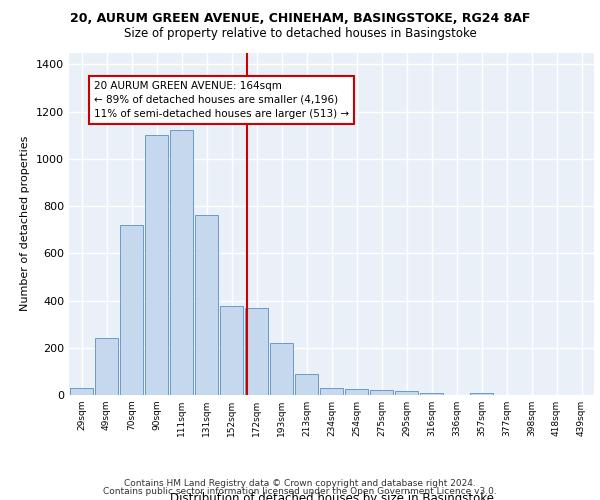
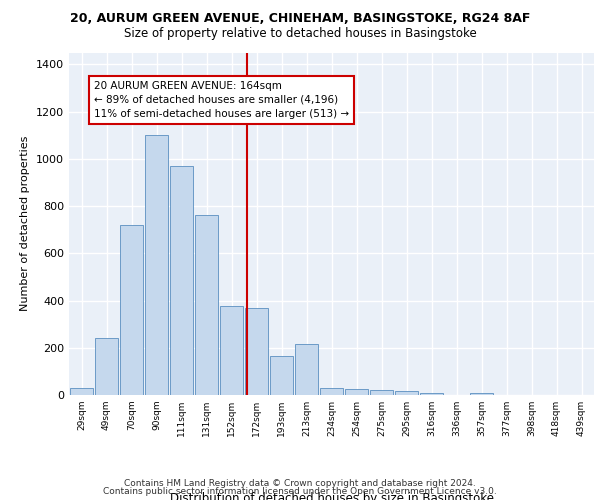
111sqm: 1120 -> 970
193sqm: 220 -> 165
213sqm: 90 -> 215
